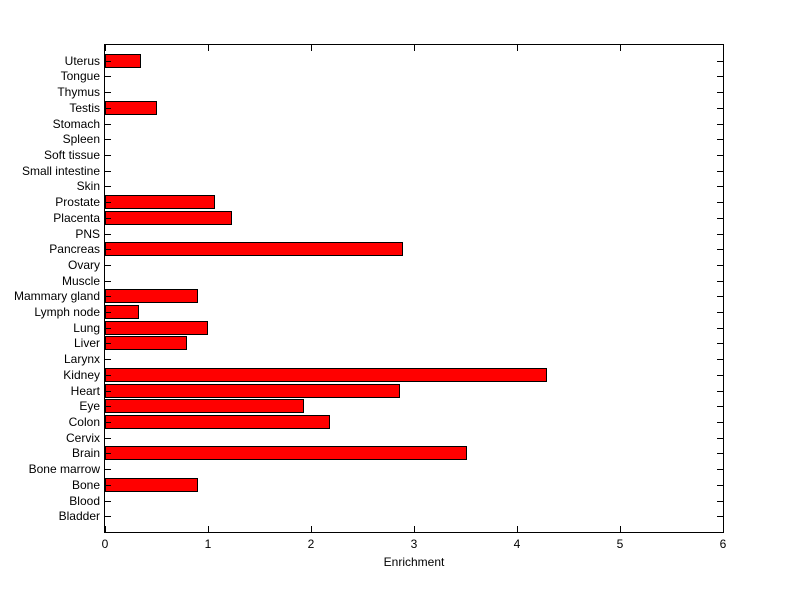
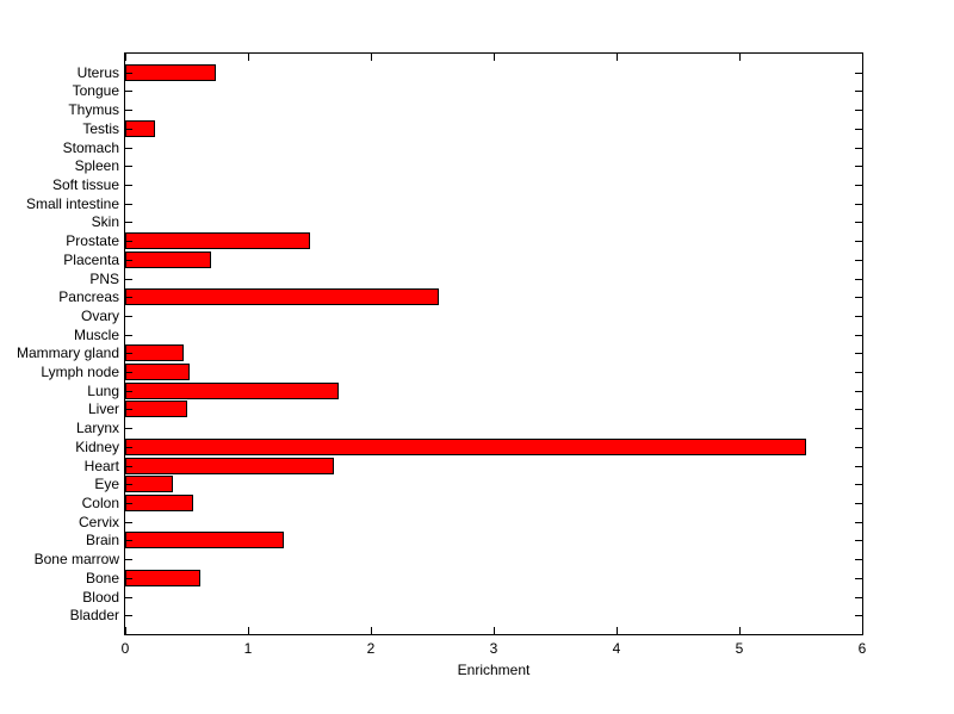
Uterus: 0.35 -> 0.74
Testis: 0.50 -> 0.24
Prostate: 1.07 -> 1.50
Placenta: 1.23 -> 0.70
Pancreas: 2.89 -> 2.55
Mammary gland: 0.90 -> 0.48
Lymph node: 0.33 -> 0.52
Lung: 1.00 -> 1.74
Liver: 0.80 -> 0.50
Kidney: 4.29 -> 5.54
Heart: 2.86 -> 1.70
Eye: 1.93 -> 0.39
Colon: 2.18 -> 0.55
Brain: 3.51 -> 1.29
Bone: 0.90 -> 0.61
